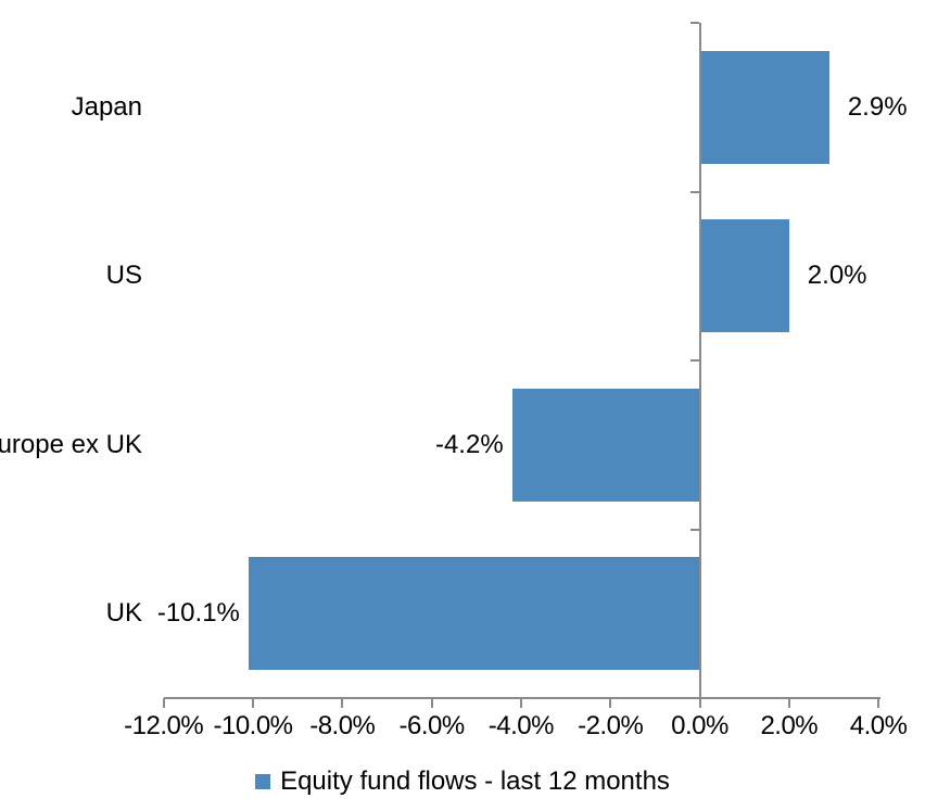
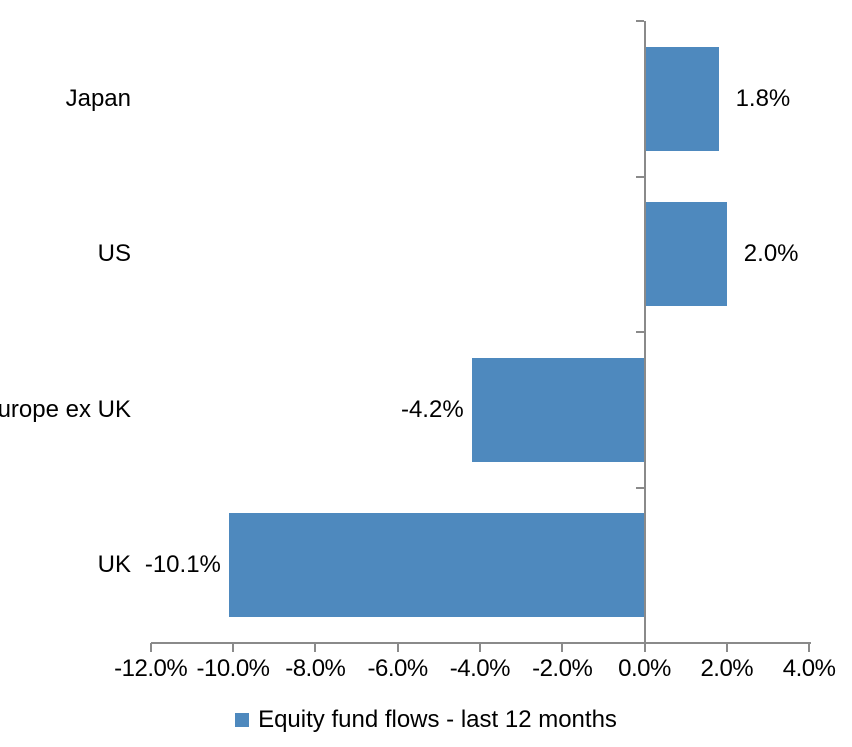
Japan: 2.9% -> 1.8%
